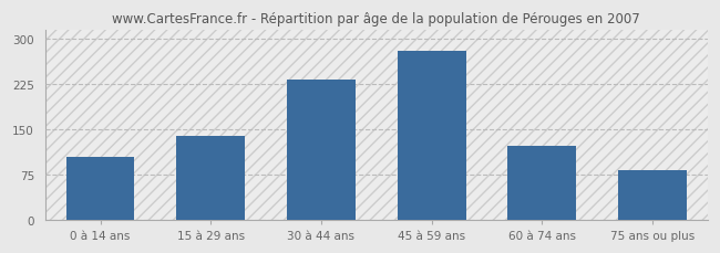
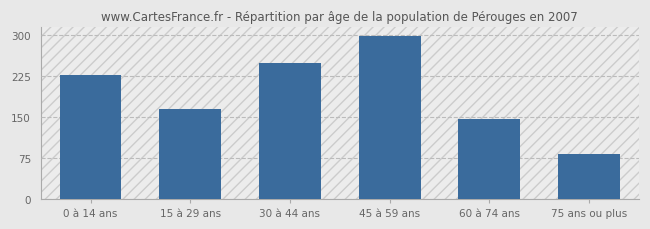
0 à 14 ans: 104 -> 228
15 à 29 ans: 140 -> 165
30 à 44 ans: 232 -> 250
45 à 59 ans: 280 -> 298
60 à 74 ans: 122 -> 147
